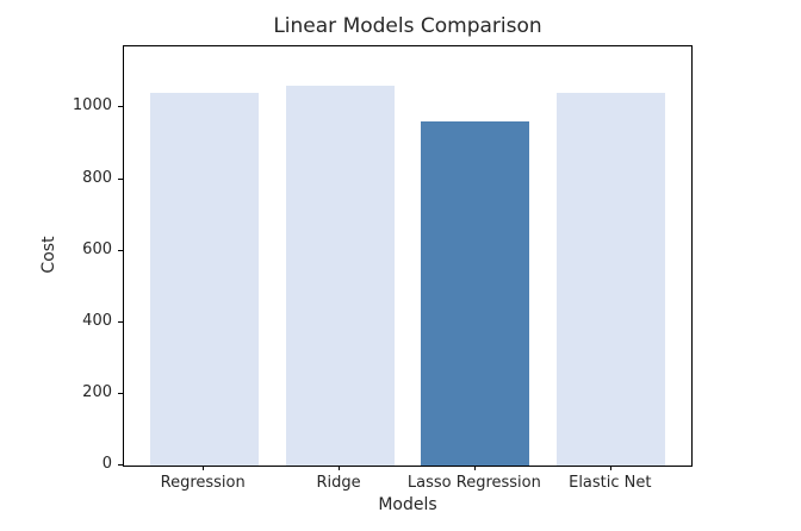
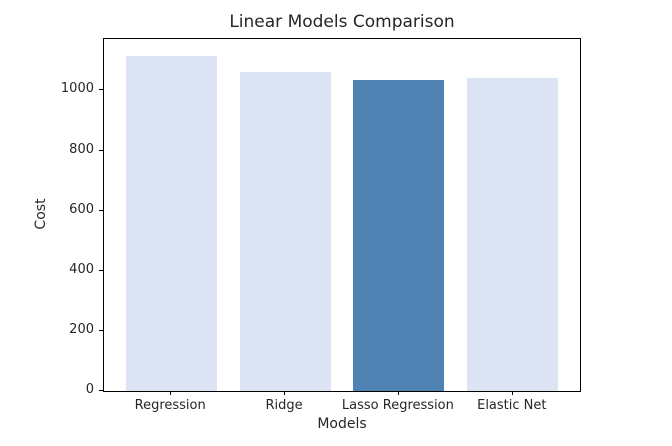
Regression: 1040 -> 1120
Lasso Regression: 960 -> 1040
